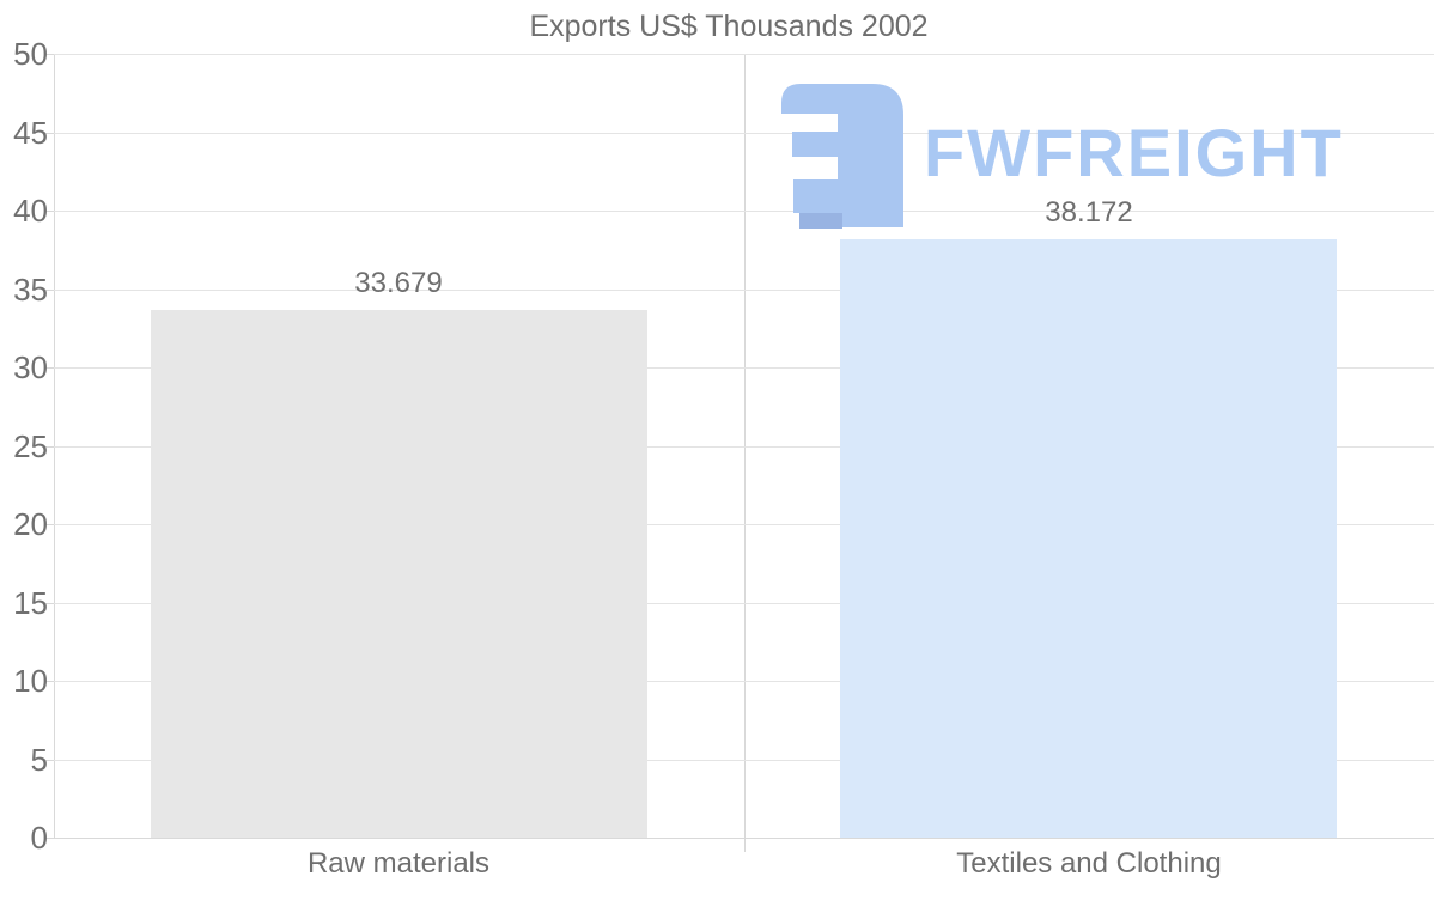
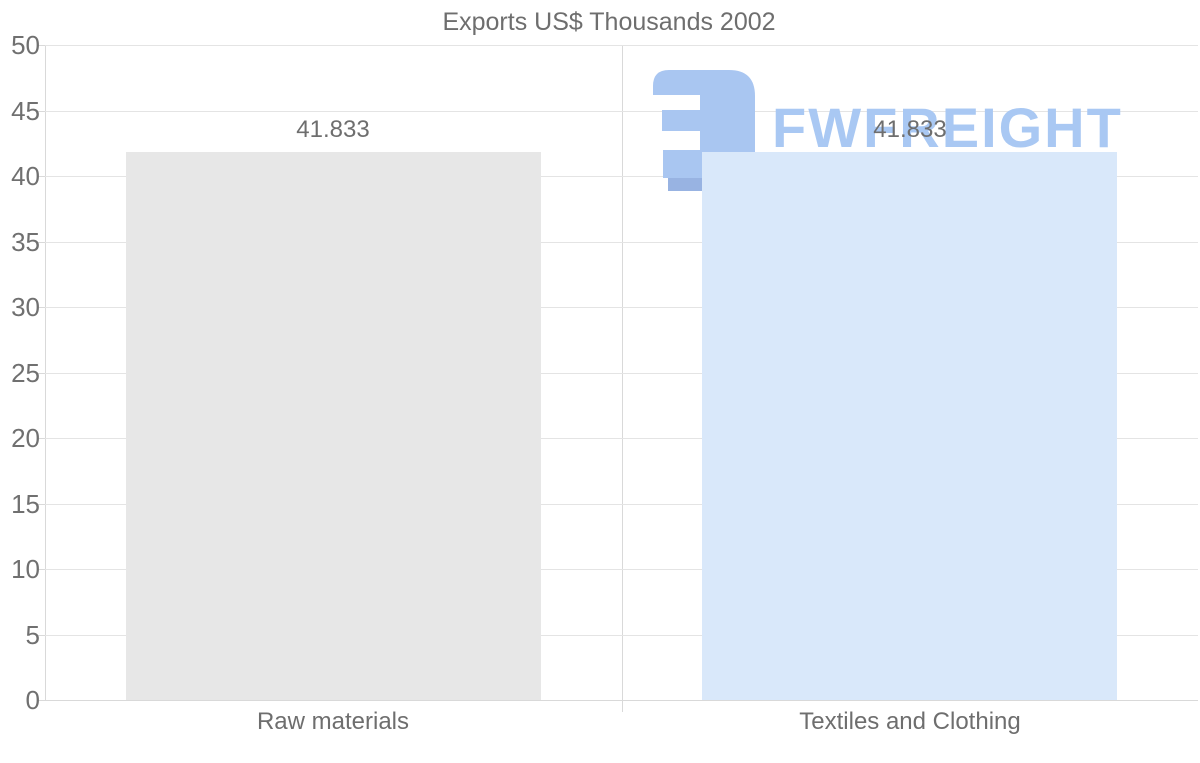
Raw materials: 33.679 -> 41.833
Textiles and Clothing: 38.172 -> 41.833
